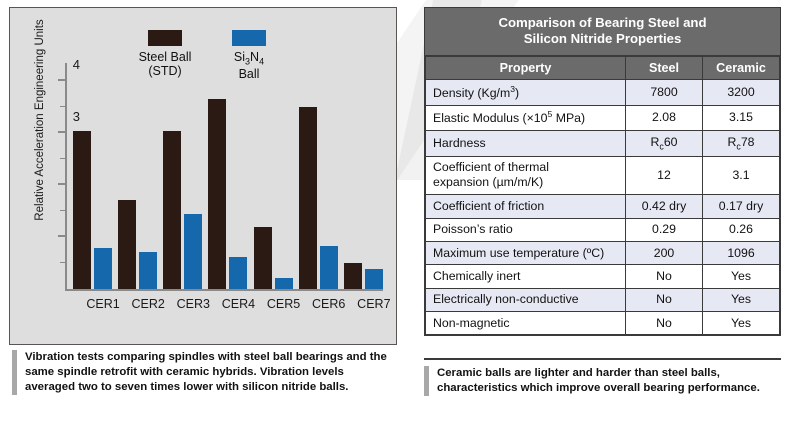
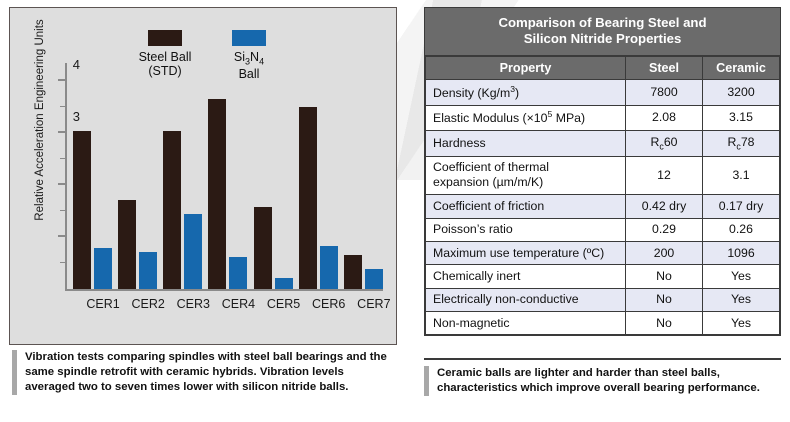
Steel Ball (STD)/CER5: 1.2 -> 1.6
Steel Ball (STD)/CER7: 0.5 -> 0.7
